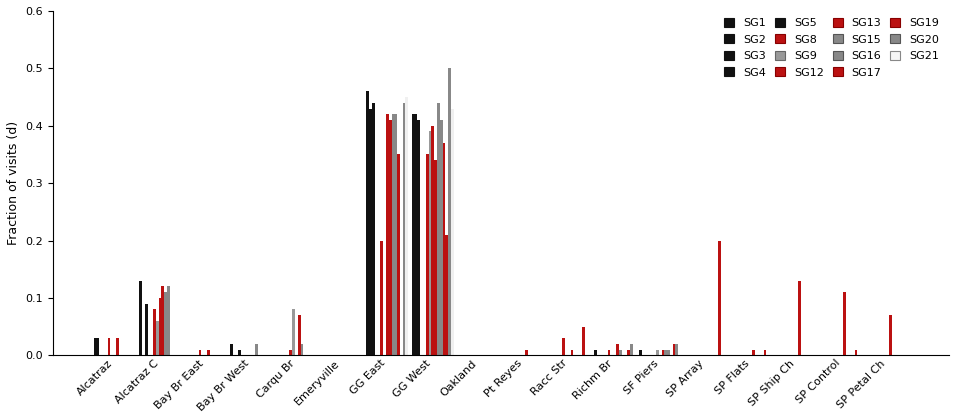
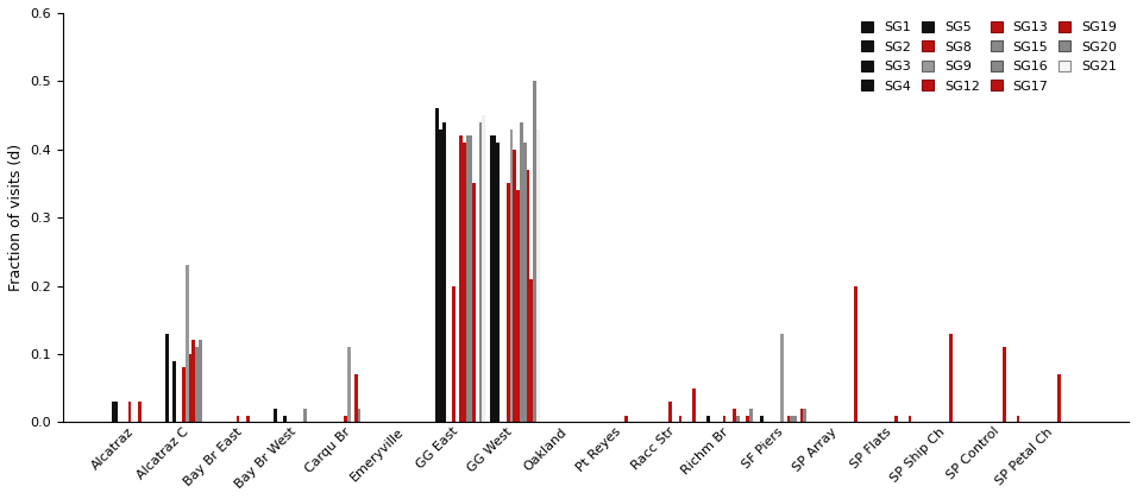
SG9/Alcatraz C: 0.06 -> 0.23
SG9/Carqu Br: 0.08 -> 0.11
SG9/GG West: 0.39 -> 0.43
SG9/SF Piers: 0.01 -> 0.13
